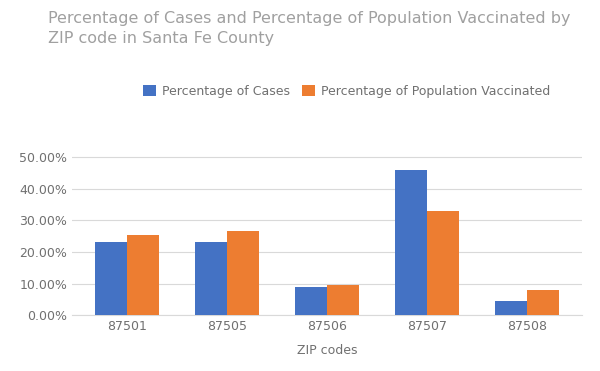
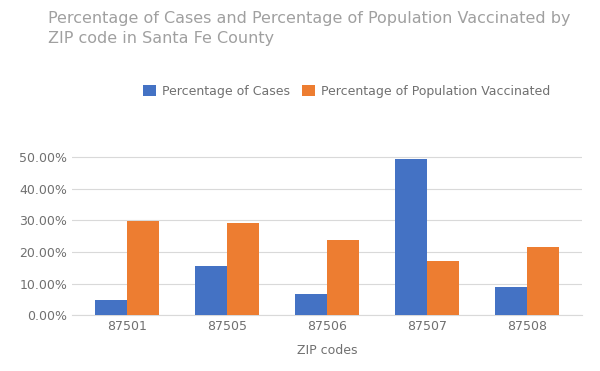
Percentage of Cases/87501: 23.0% -> 4.8%
Percentage of Population Vaccinated/87501: 25.5% -> 29.7%
Percentage of Cases/87505: 23.0% -> 15.5%
Percentage of Population Vaccinated/87505: 26.5% -> 29.1%
Percentage of Cases/87506: 9.0% -> 6.8%
Percentage of Population Vaccinated/87506: 9.5% -> 23.9%
Percentage of Cases/87507: 46.0% -> 49.2%
Percentage of Population Vaccinated/87507: 33.0% -> 17.0%
Percentage of Cases/87508: 4.5% -> 8.8%
Percentage of Population Vaccinated/87508: 8.0% -> 21.5%
